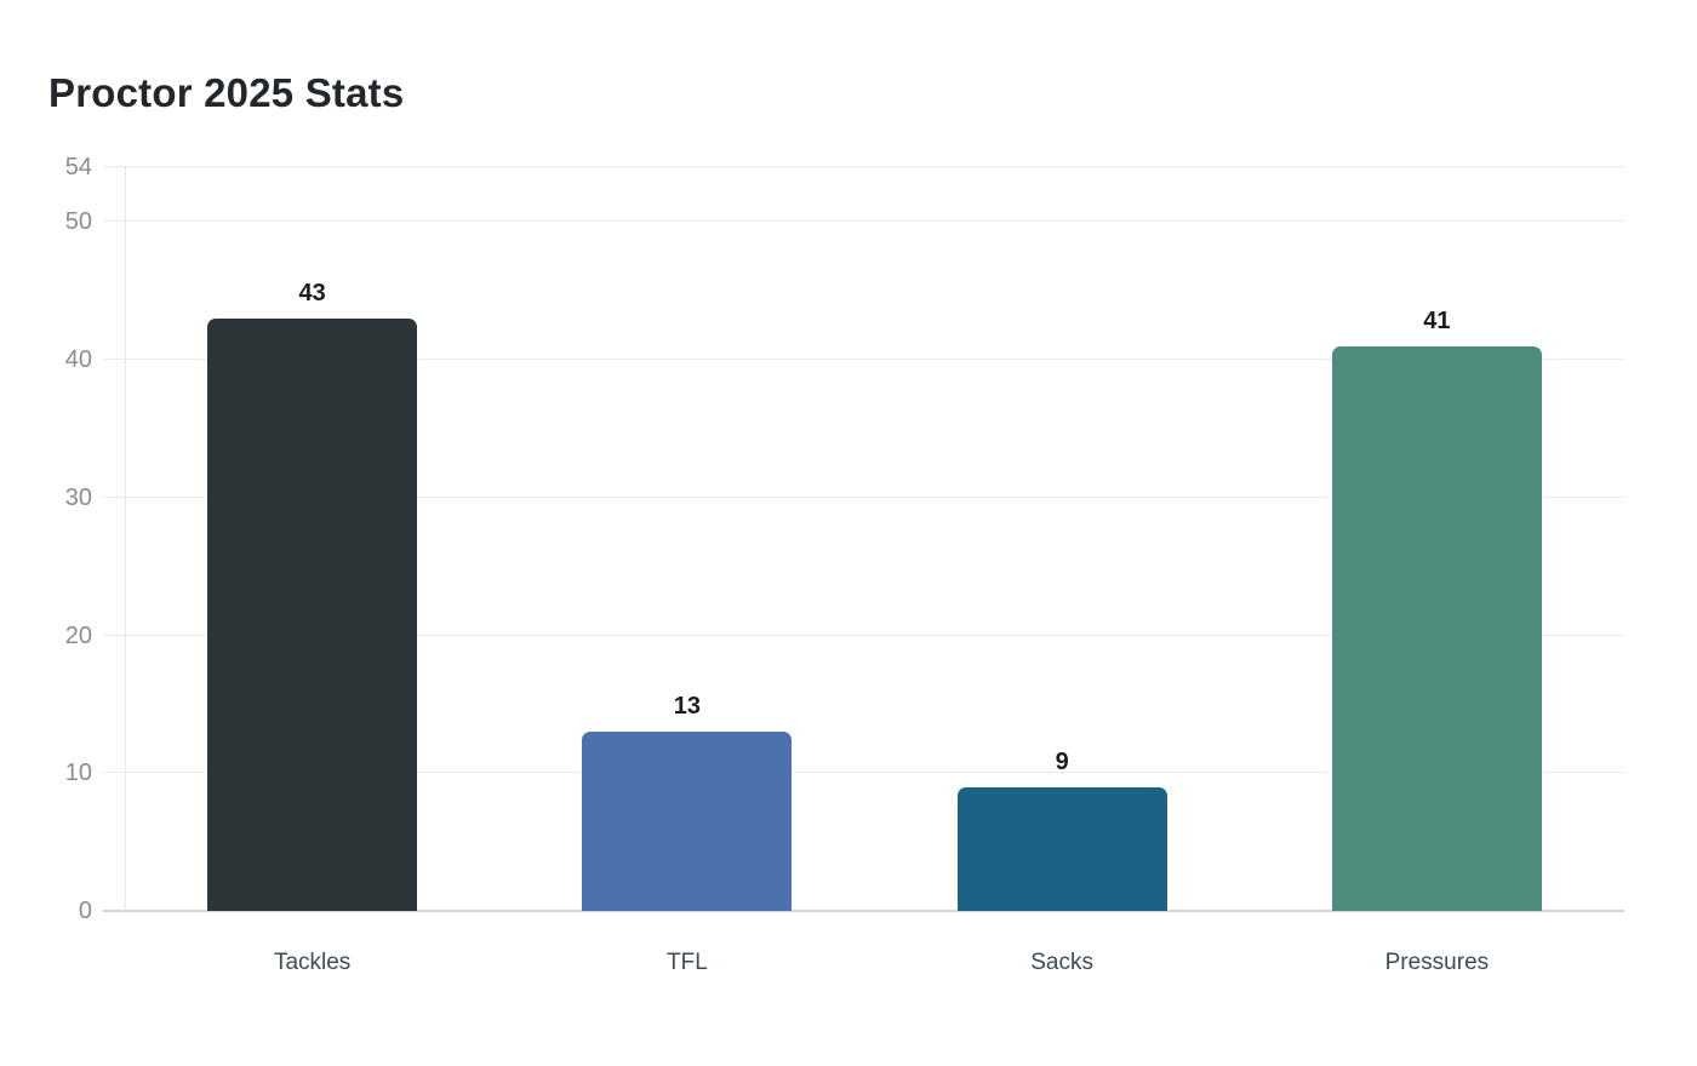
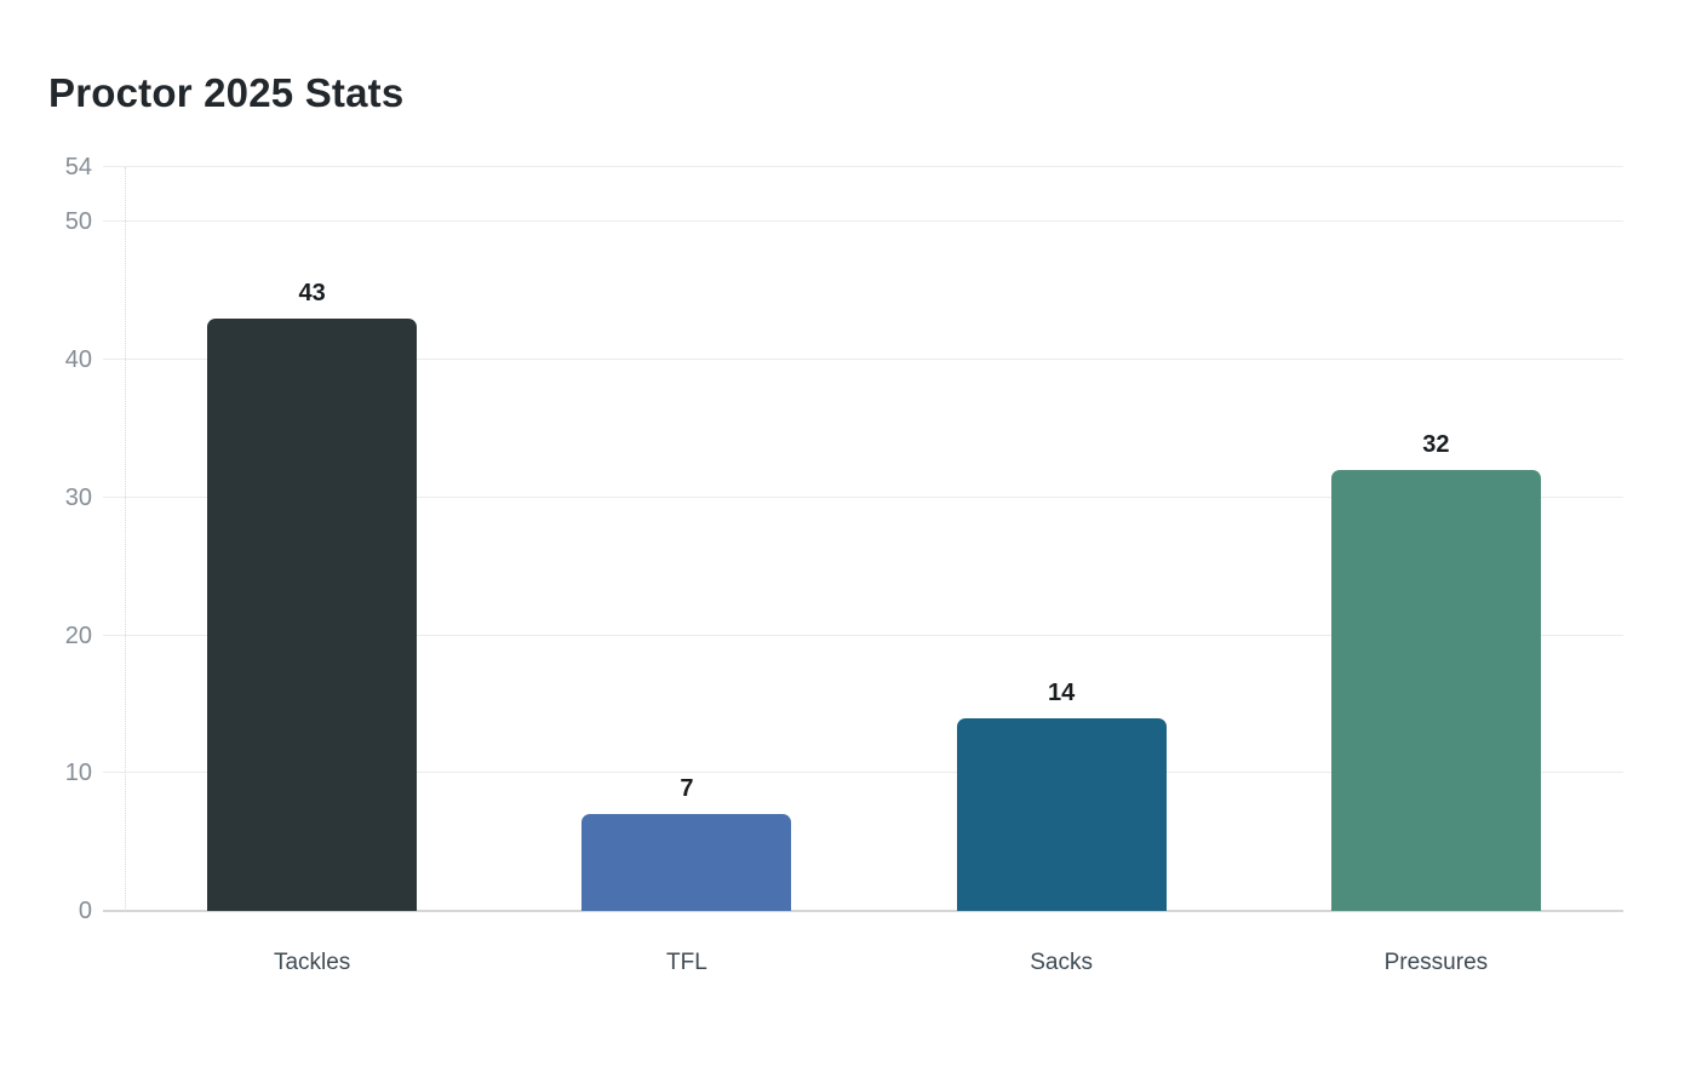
TFL: 13 -> 7
Sacks: 9 -> 14
Pressures: 41 -> 32
